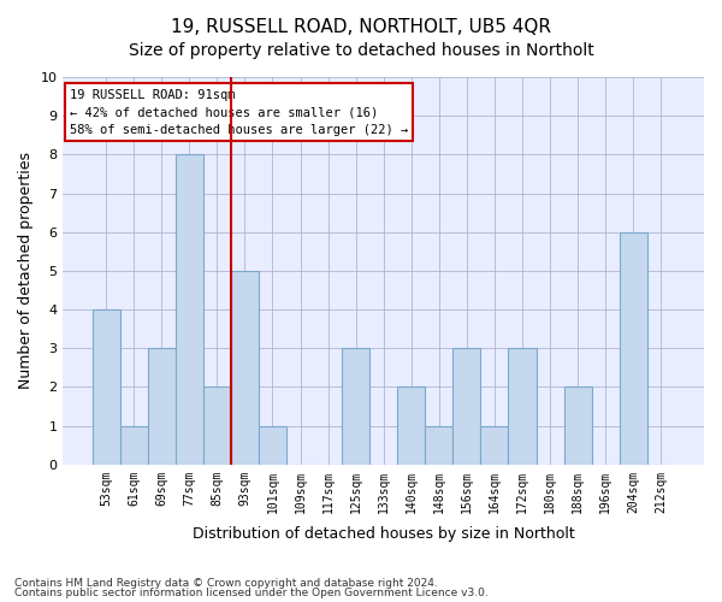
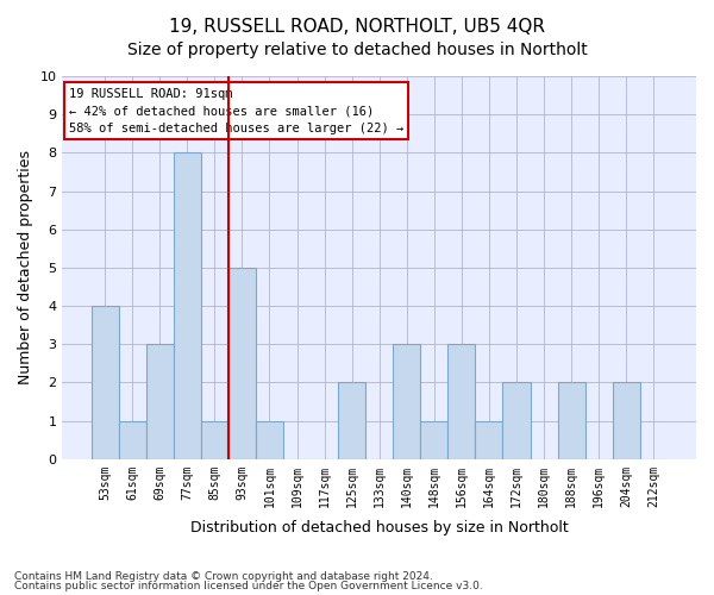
85sqm: 2 -> 1
125sqm: 3 -> 2
140sqm: 2 -> 3
172sqm: 3 -> 2
204sqm: 6 -> 2
